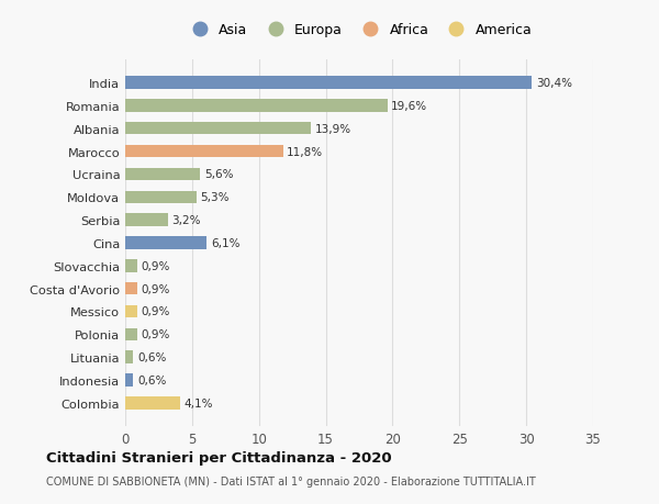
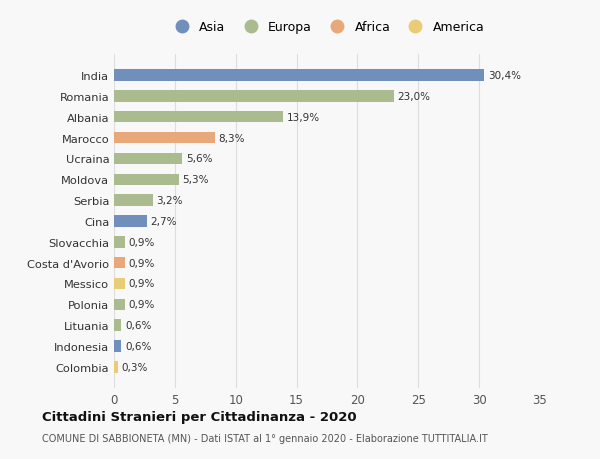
Romania: 19,6% -> 23,0%
Marocco: 11,8% -> 8,3%
Cina: 6,1% -> 2,7%
Colombia: 4,1% -> 0,3%
